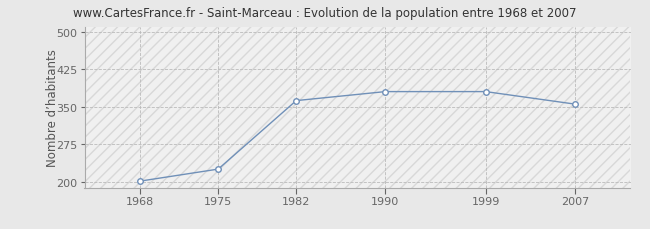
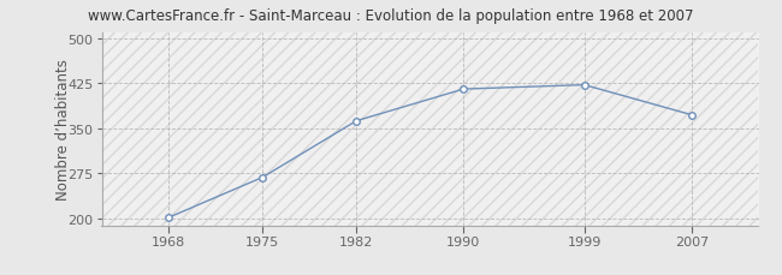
1975: 225 -> 268
1990: 380 -> 415
1999: 380 -> 422
2007: 355 -> 372
